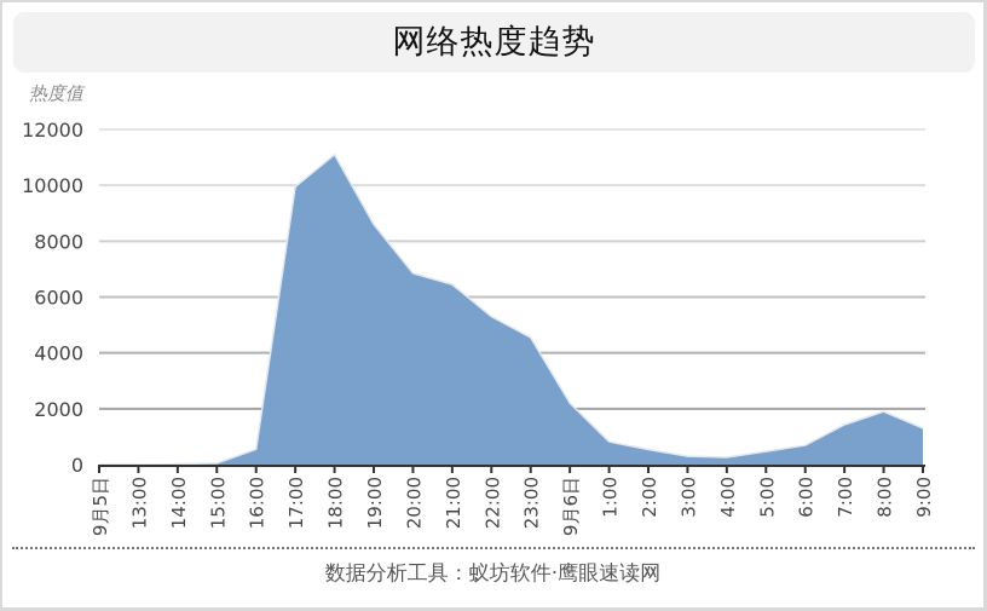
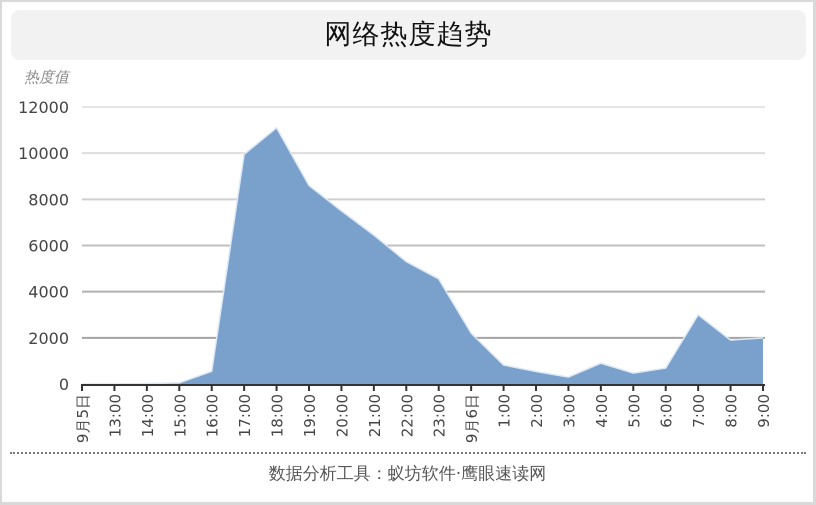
20:00: 6800 -> 7500
4:00: 300 -> 900
7:00: 1400 -> 3000
9:00: 1300 -> 2000
